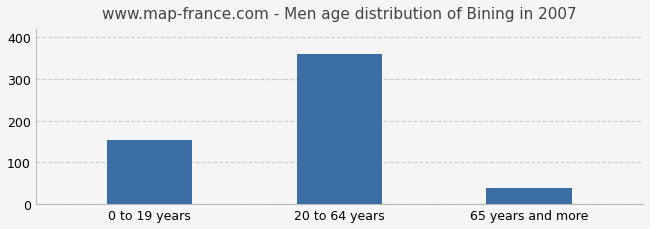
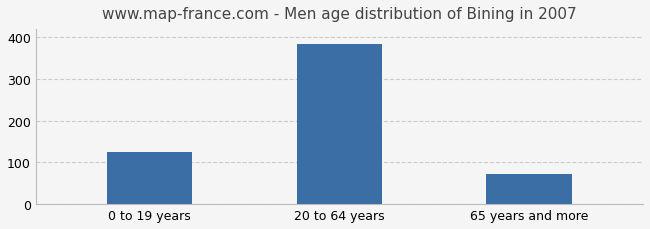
0 to 19 years: 155 -> 125
20 to 64 years: 360 -> 385
65 years and more: 40 -> 72
